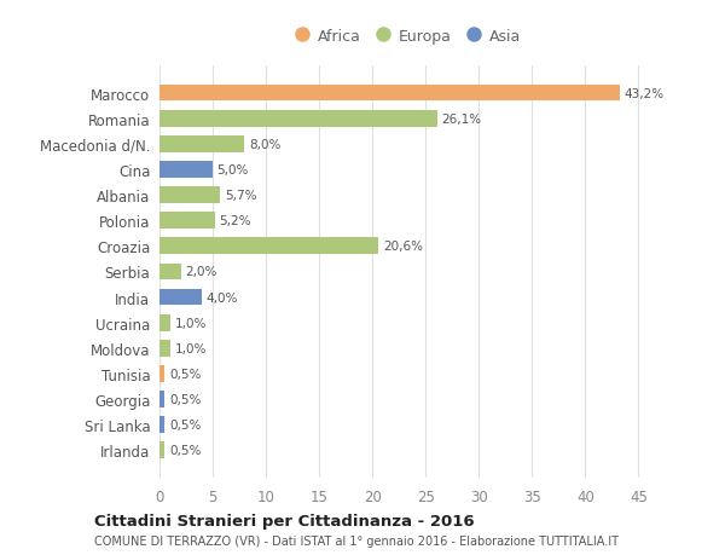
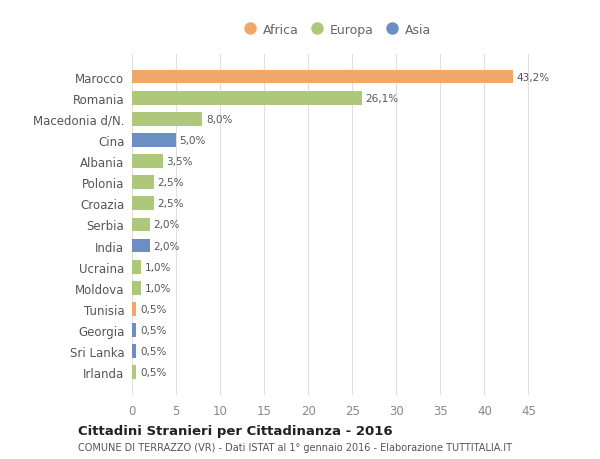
Albania: 5,7% -> 3,5%
Polonia: 5,2% -> 2,5%
Croazia: 20,6% -> 2,5%
India: 4,0% -> 2,0%
